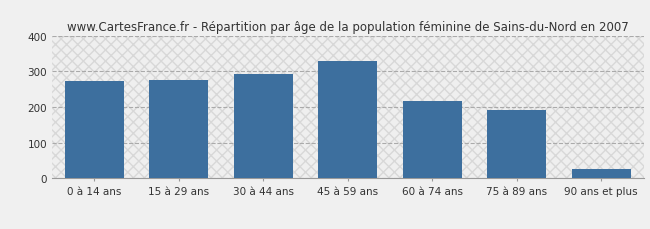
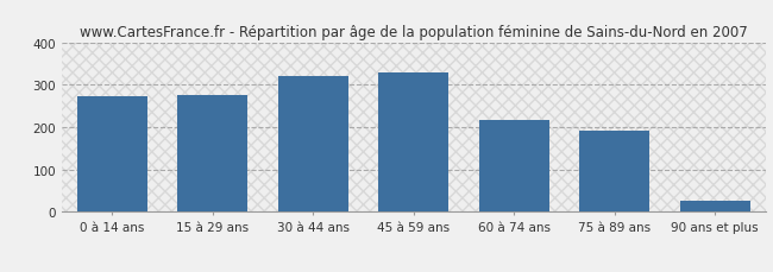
30 à 44 ans: 293 -> 320
